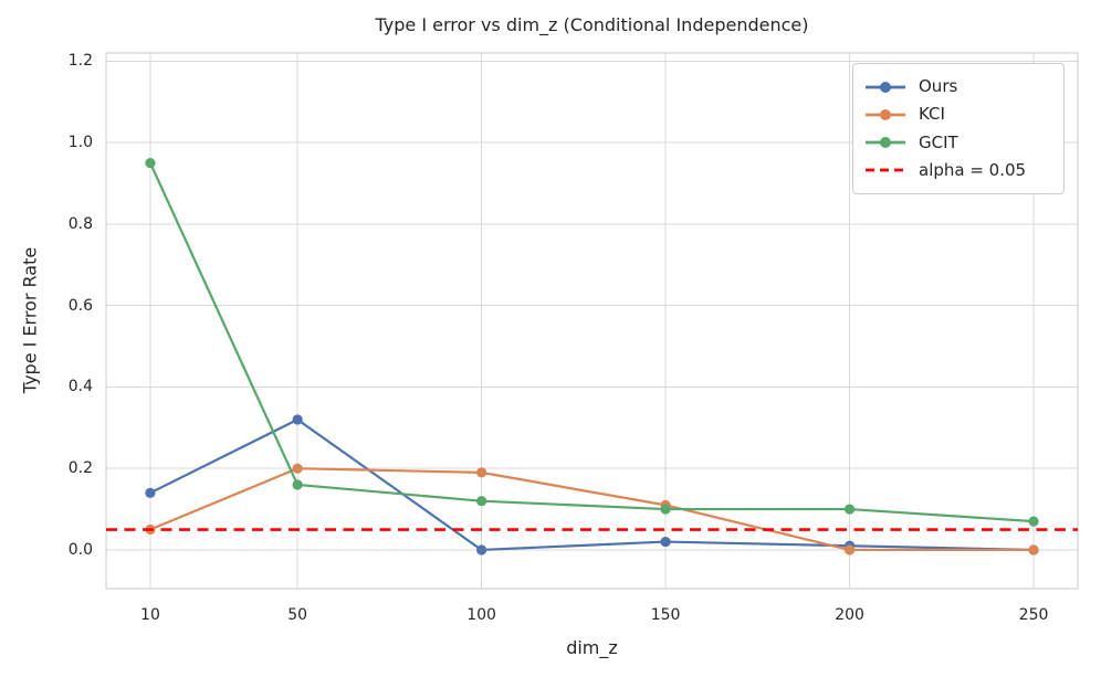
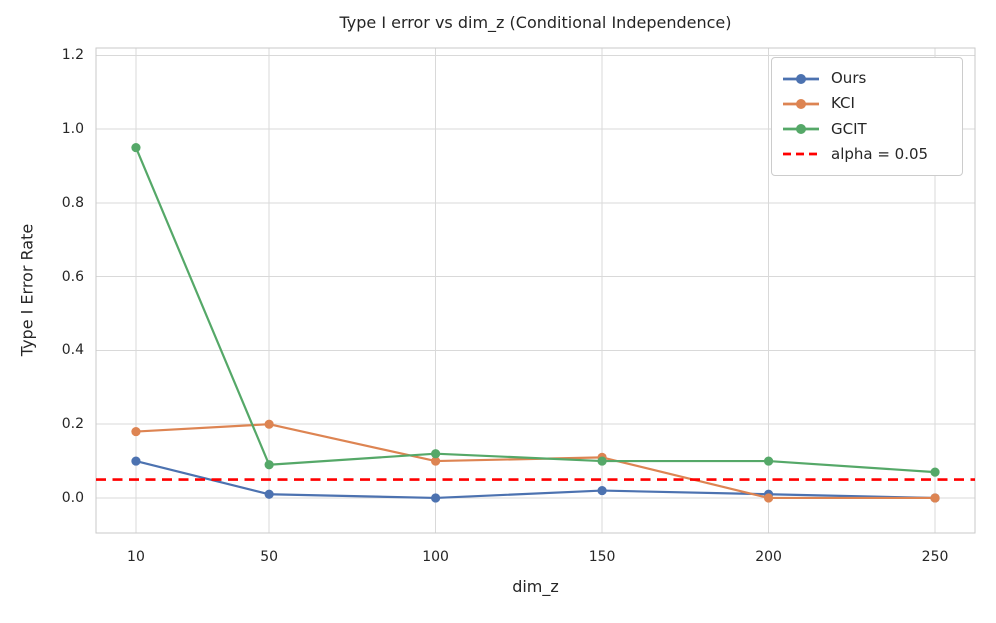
Ours/10: 0.14 -> 0.10
KCI/10: 0.05 -> 0.18
Ours/50: 0.32 -> 0.01
GCIT/50: 0.16 -> 0.09
KCI/100: 0.19 -> 0.10
